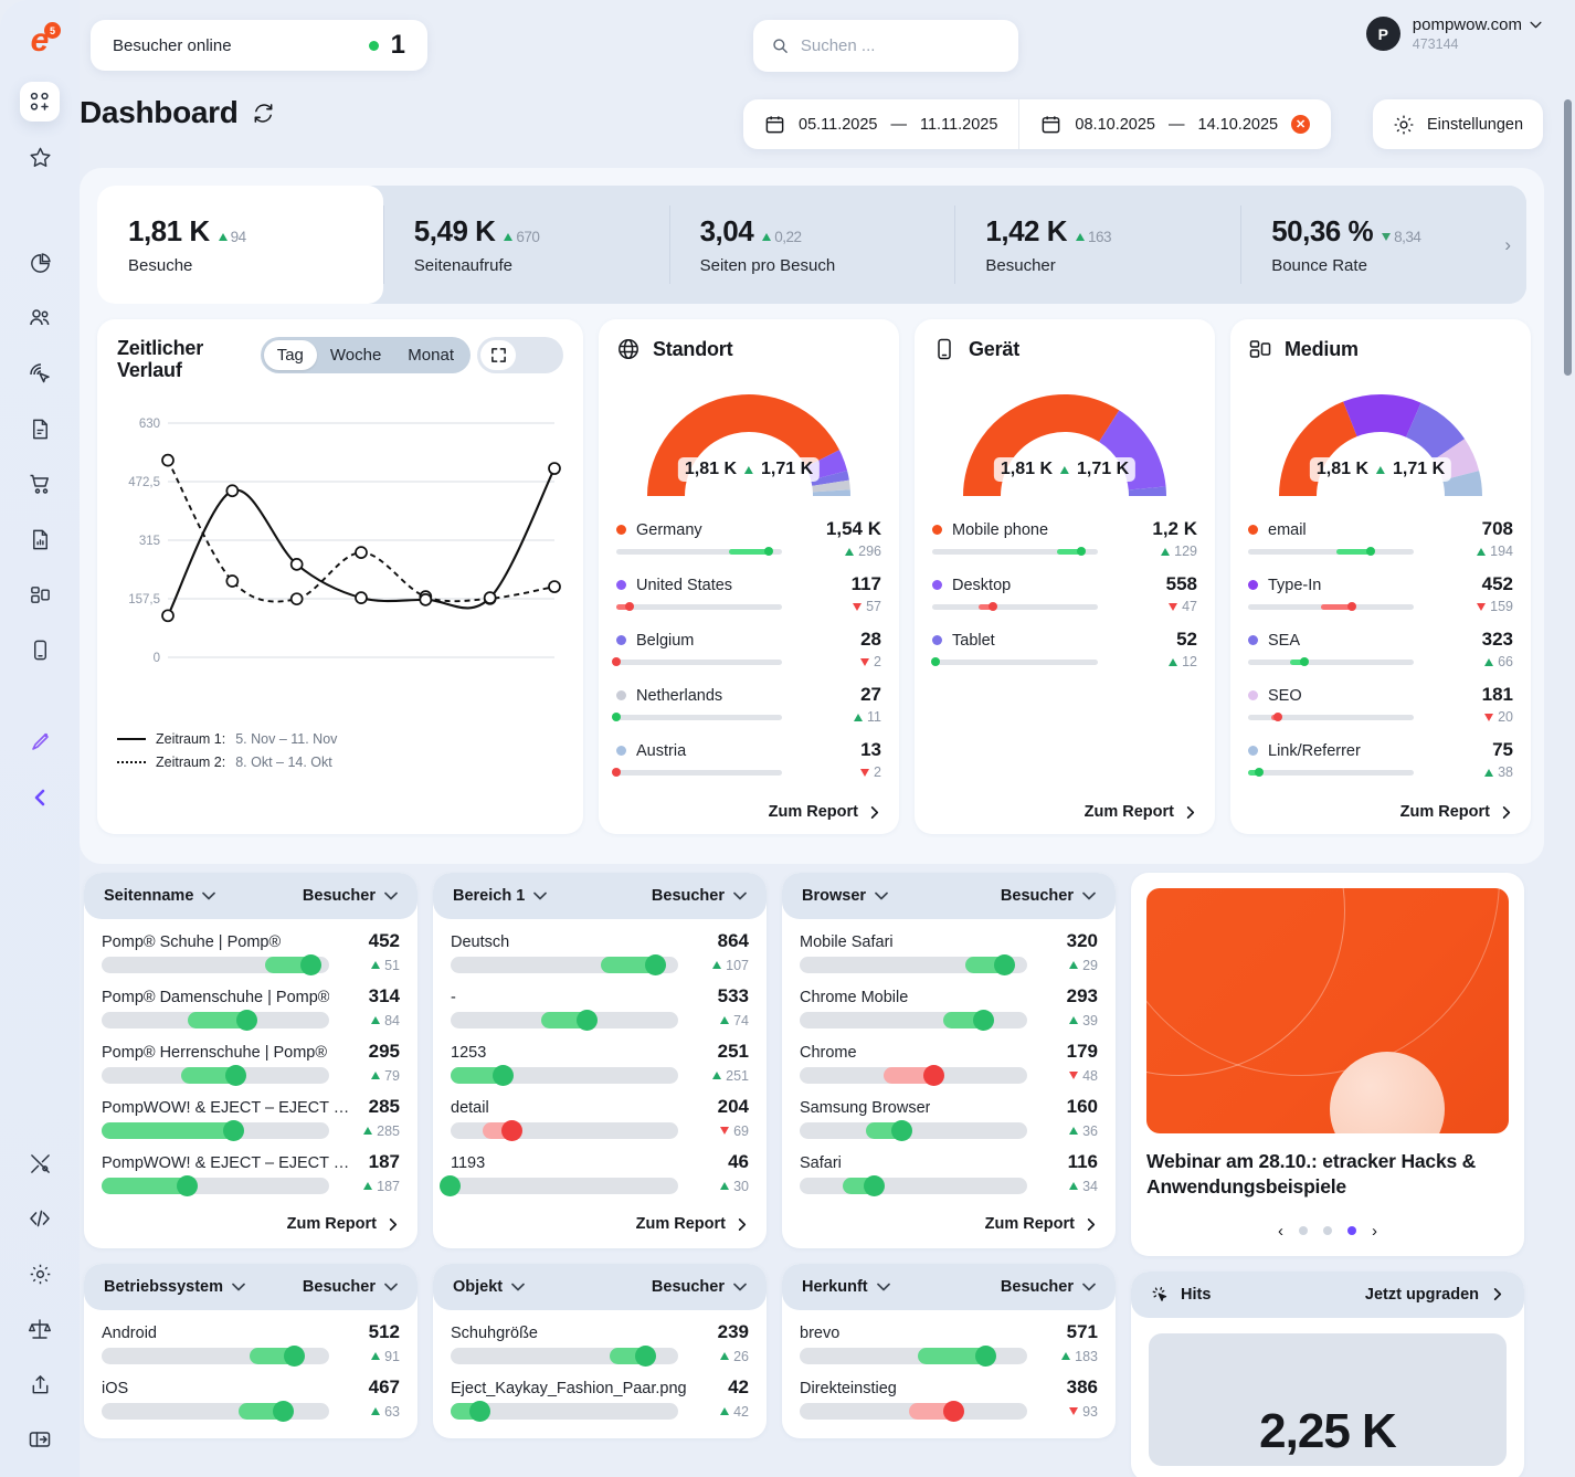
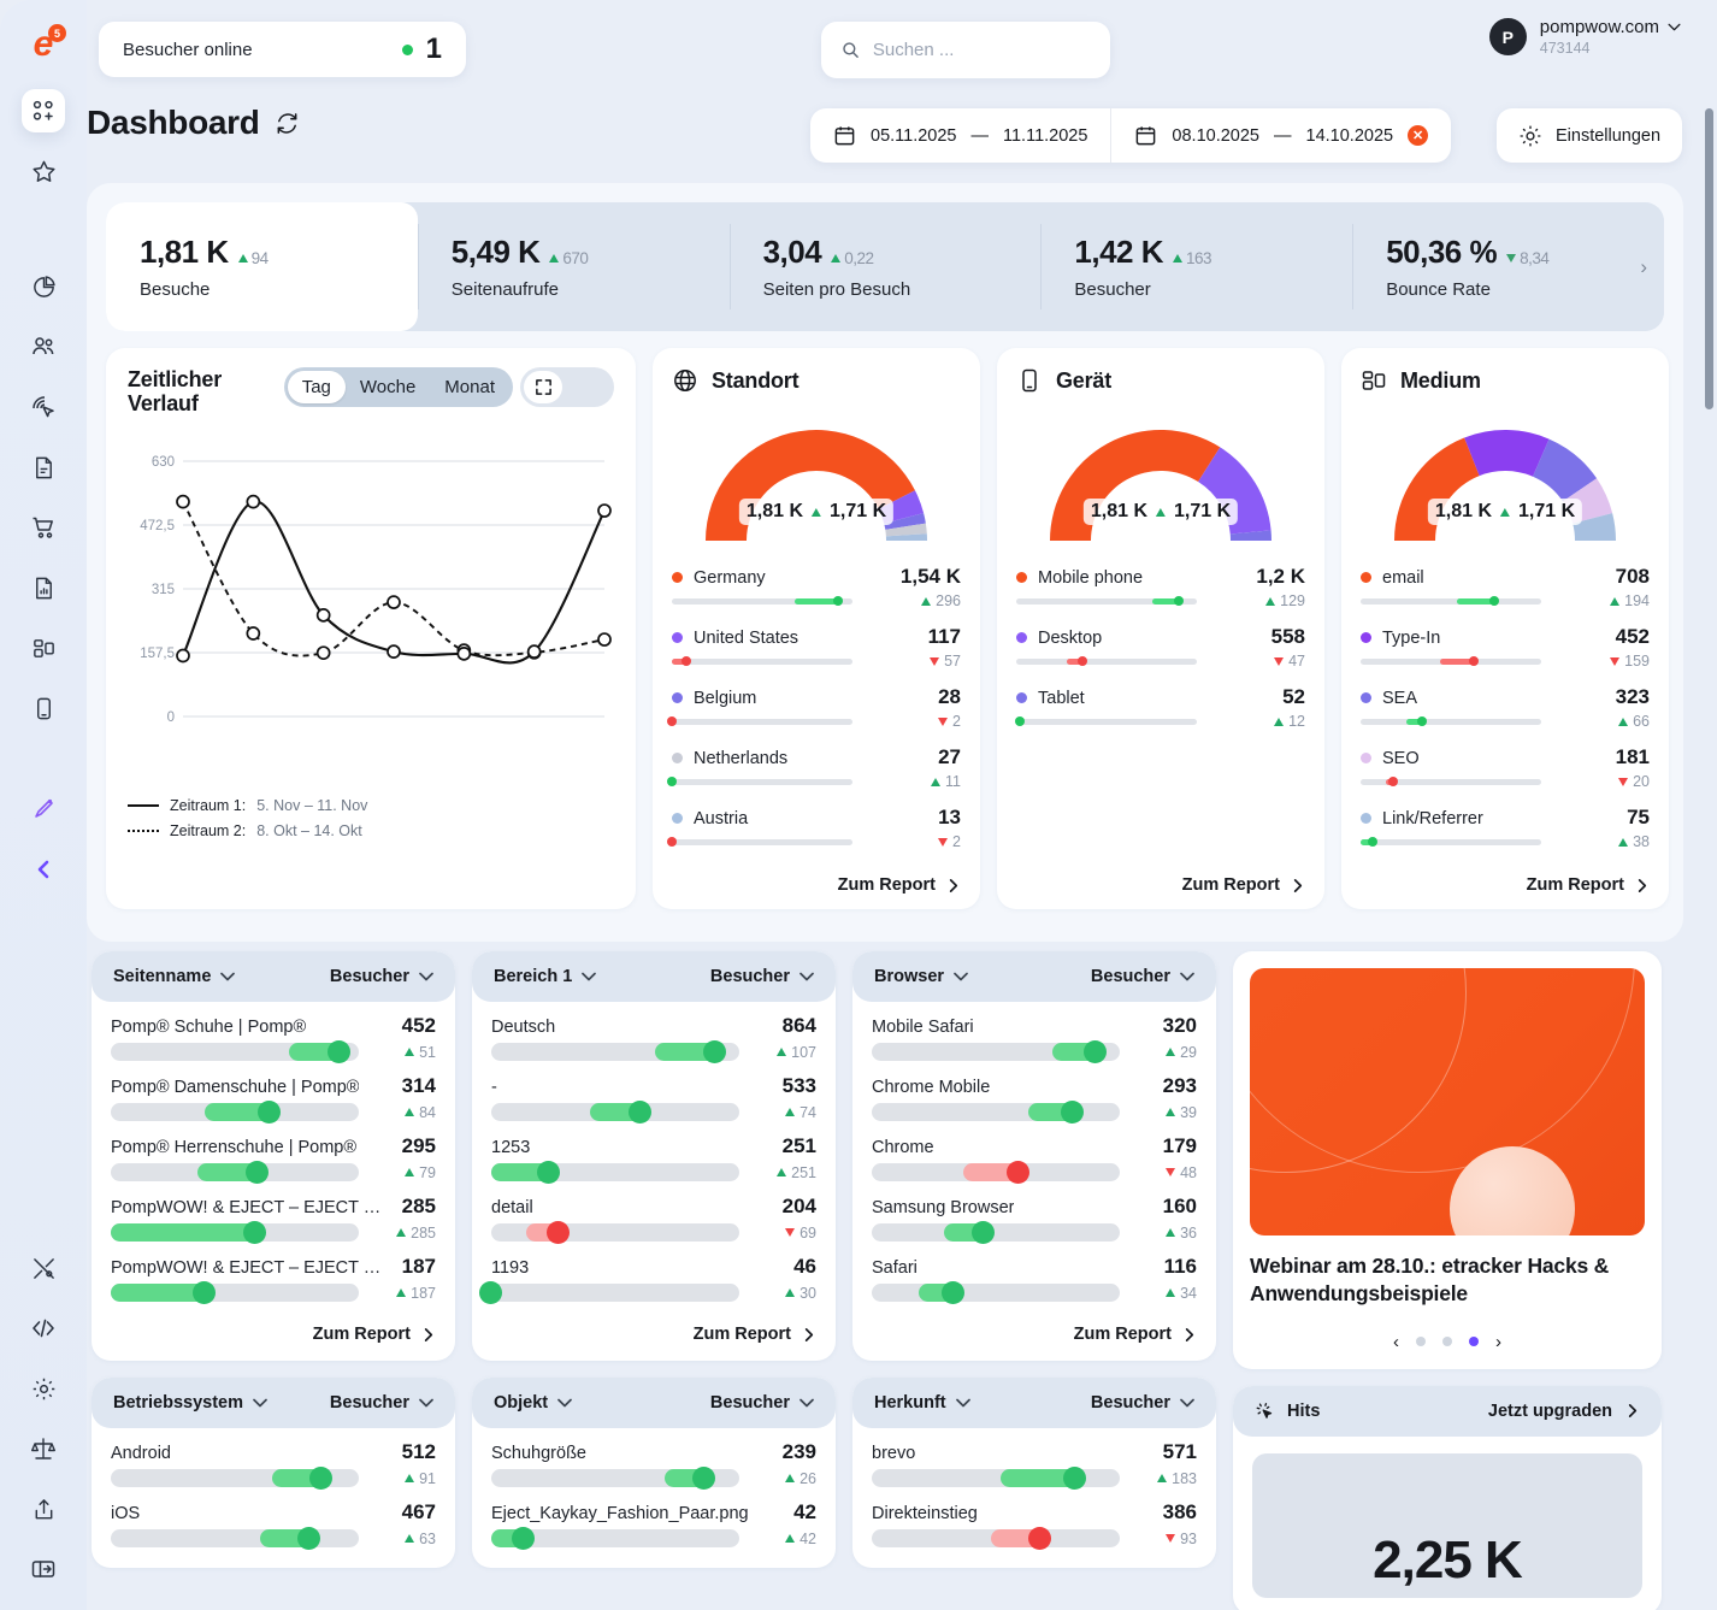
Zeitraum 1: 5. Nov – 11. Nov/1: 110 -> 150
Zeitraum 1: 5. Nov – 11. Nov/2: 450 -> 530
